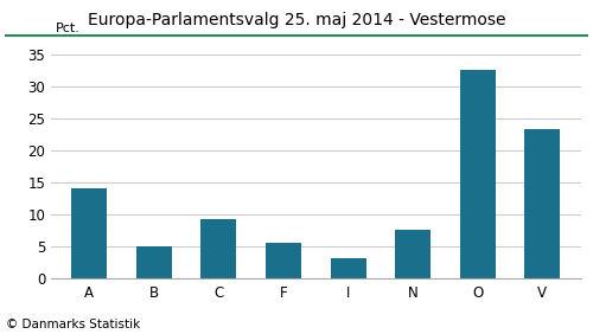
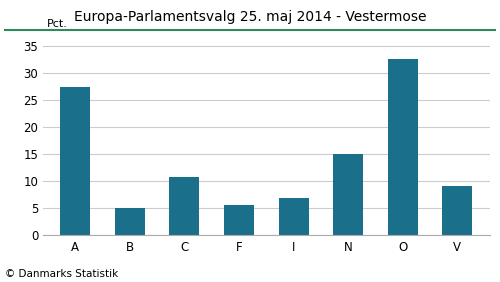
A: 14.2 -> 27.4
C: 9.4 -> 10.8
I: 3.3 -> 7.0
N: 7.7 -> 15.0
V: 23.3 -> 9.2
